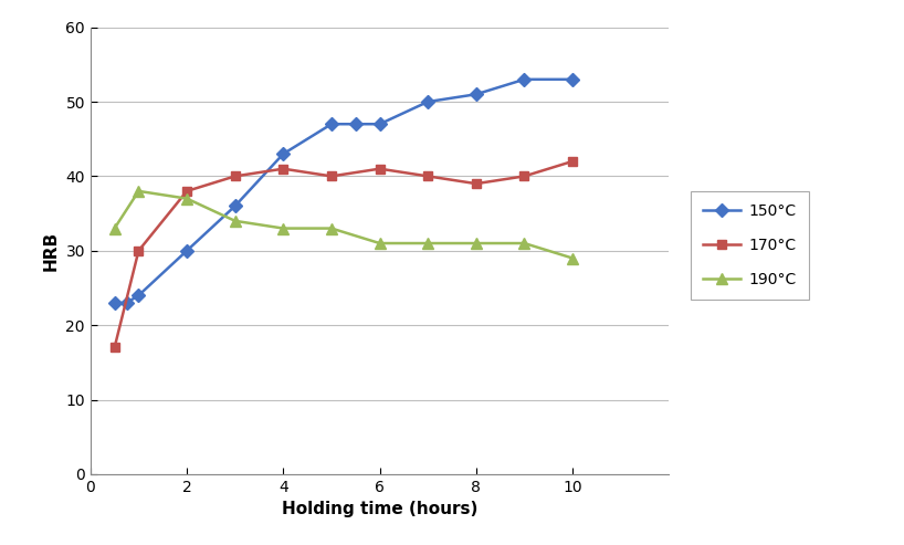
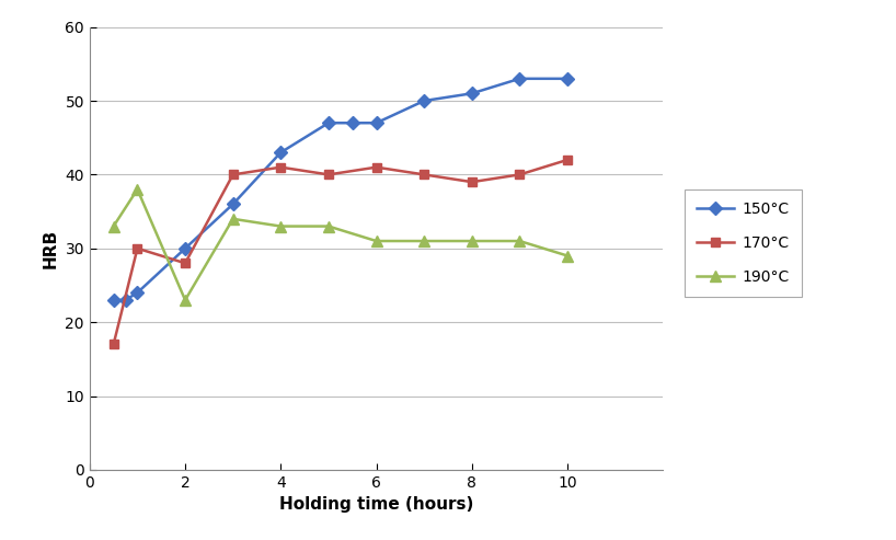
170°C/2: 38 -> 28
190°C/2: 37 -> 23
